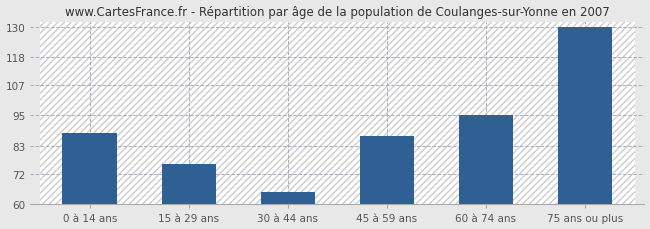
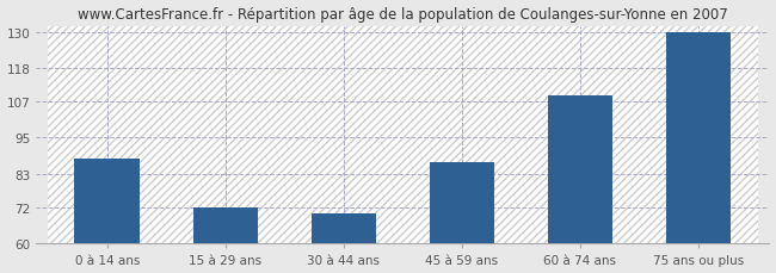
15 à 29 ans: 76 -> 72
30 à 44 ans: 65 -> 70
60 à 74 ans: 95 -> 109
